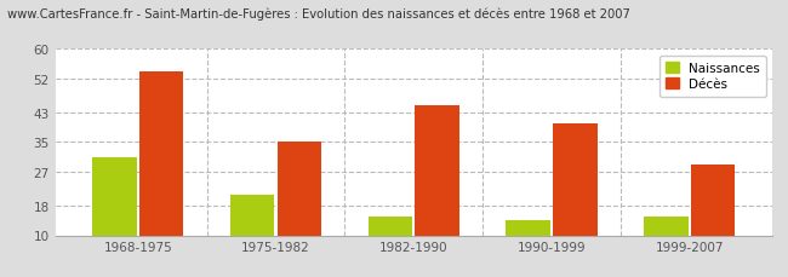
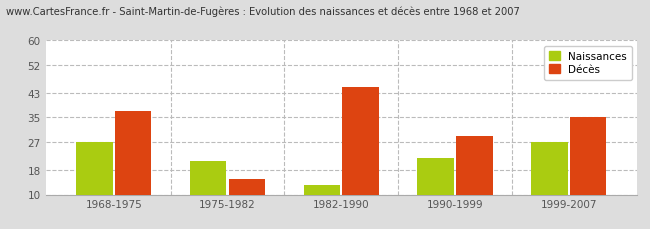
Naissances/1968-1975: 31 -> 27
Décès/1968-1975: 54 -> 37
Décès/1975-1982: 35 -> 15
Naissances/1982-1990: 15 -> 13
Naissances/1990-1999: 14 -> 22
Décès/1990-1999: 40 -> 29
Naissances/1999-2007: 15 -> 27
Décès/1999-2007: 29 -> 35
